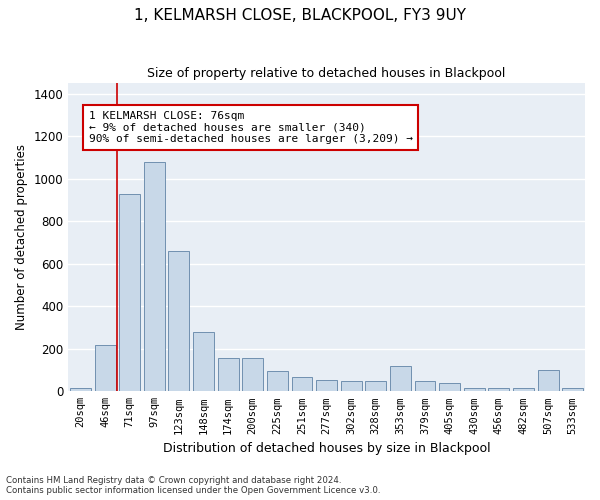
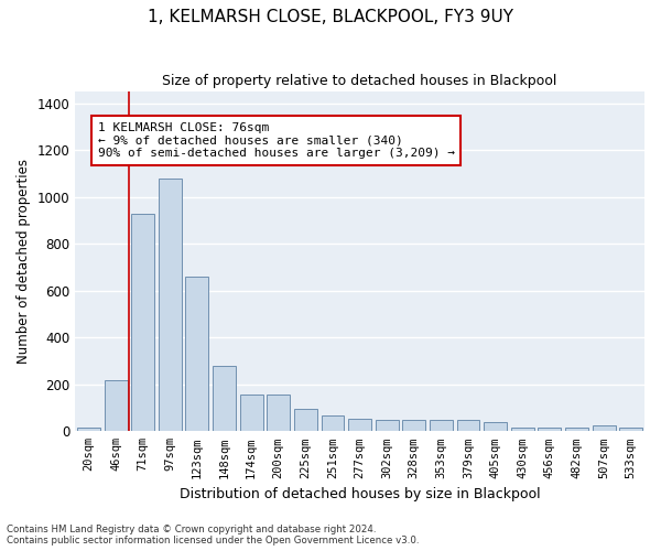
353sqm: 120 -> 50
507sqm: 100 -> 25
